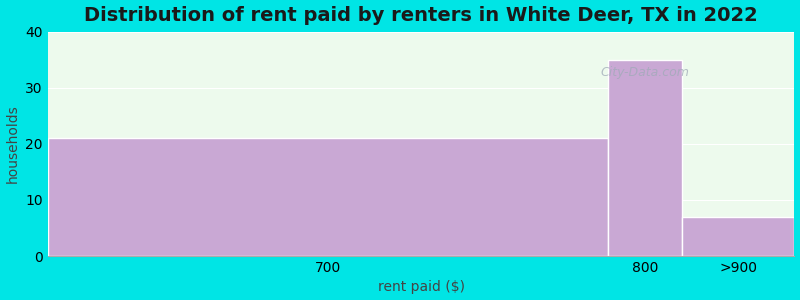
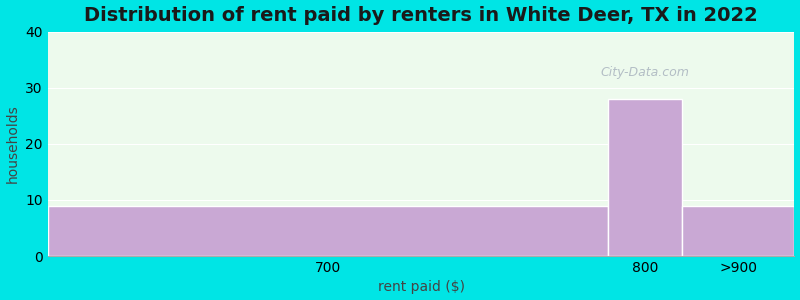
700: 21 -> 9
800: 35 -> 28
>900: 7 -> 9
